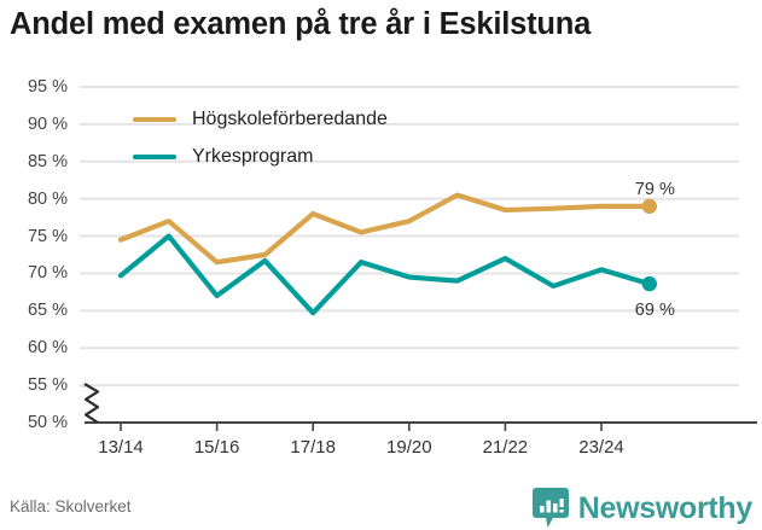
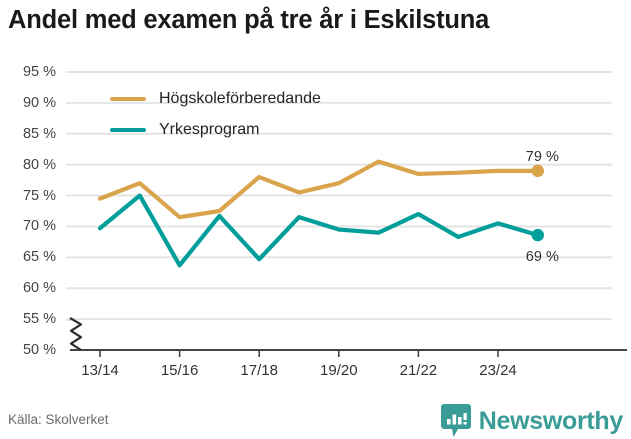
Yrkesprogram/15/16: 67% -> 64%
